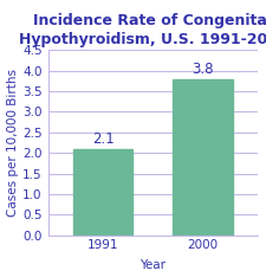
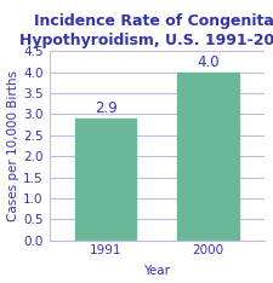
1991: 2.1 -> 2.9
2000: 3.8 -> 4.0
